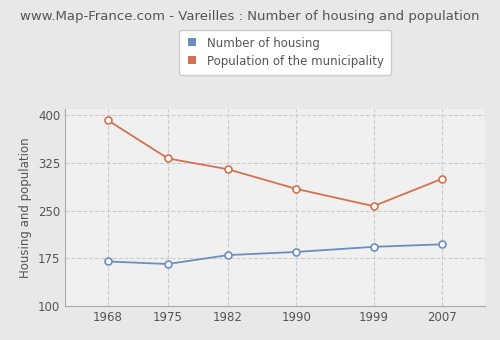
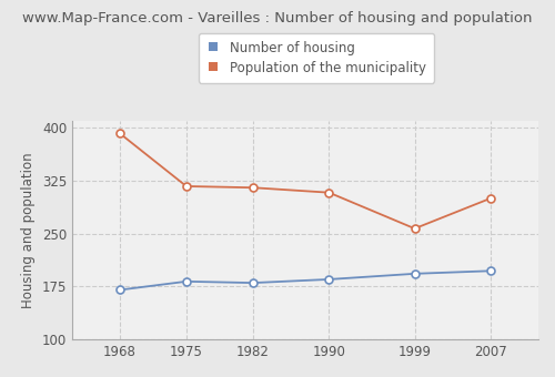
Number of housing/1975: 166 -> 182
Population of the municipality/1975: 332 -> 317
Population of the municipality/1990: 284 -> 308
